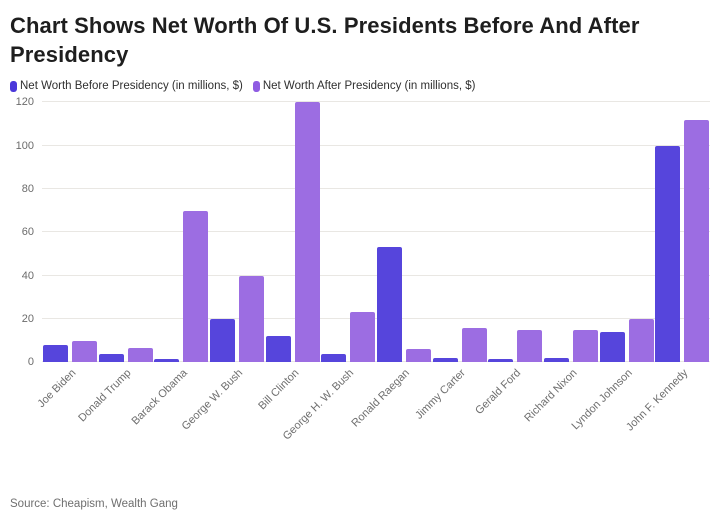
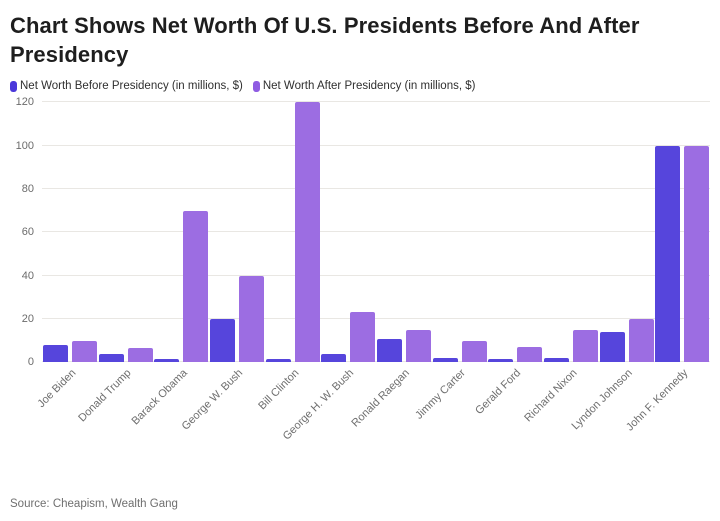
Net Worth Before Presidency (in millions, $)/Bill Clinton: 12 -> 1
Net Worth Before Presidency (in millions, $)/Ronald Raegan: 53 -> 10
Net Worth After Presidency (in millions, $)/Ronald Raegan: 6 -> 15
Net Worth After Presidency (in millions, $)/Jimmy Carter: 16 -> 10
Net Worth After Presidency (in millions, $)/Gerald Ford: 15 -> 7
Net Worth After Presidency (in millions, $)/John F. Kennedy: 112 -> 100
